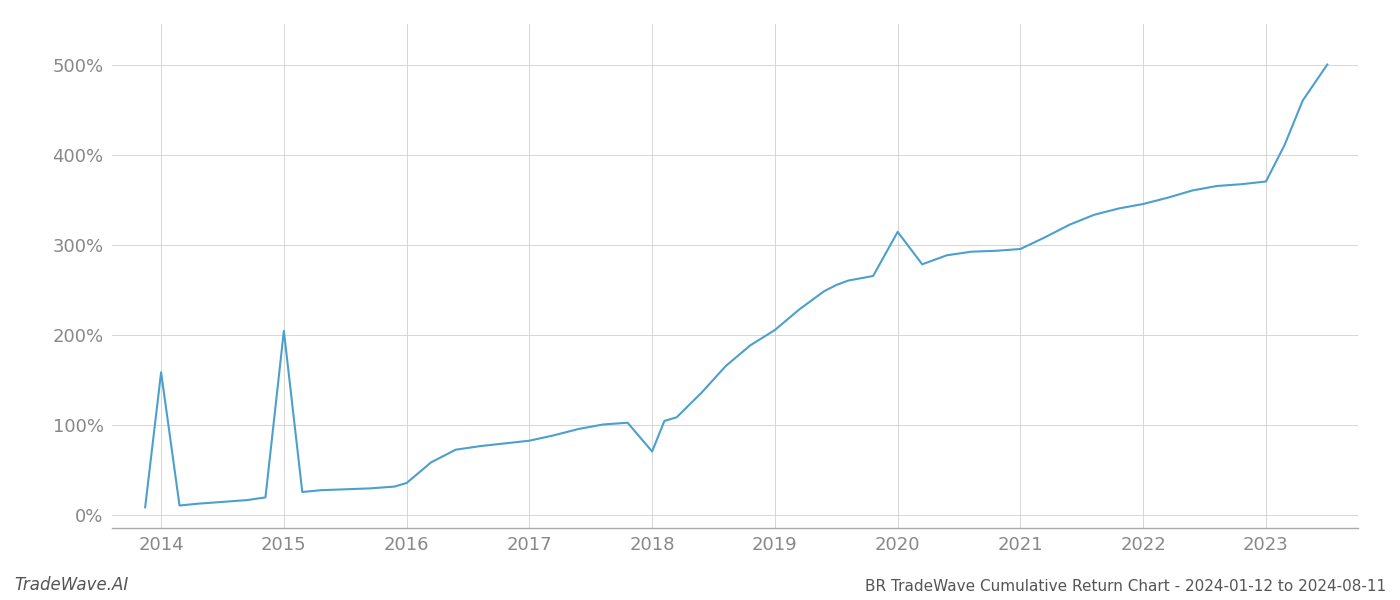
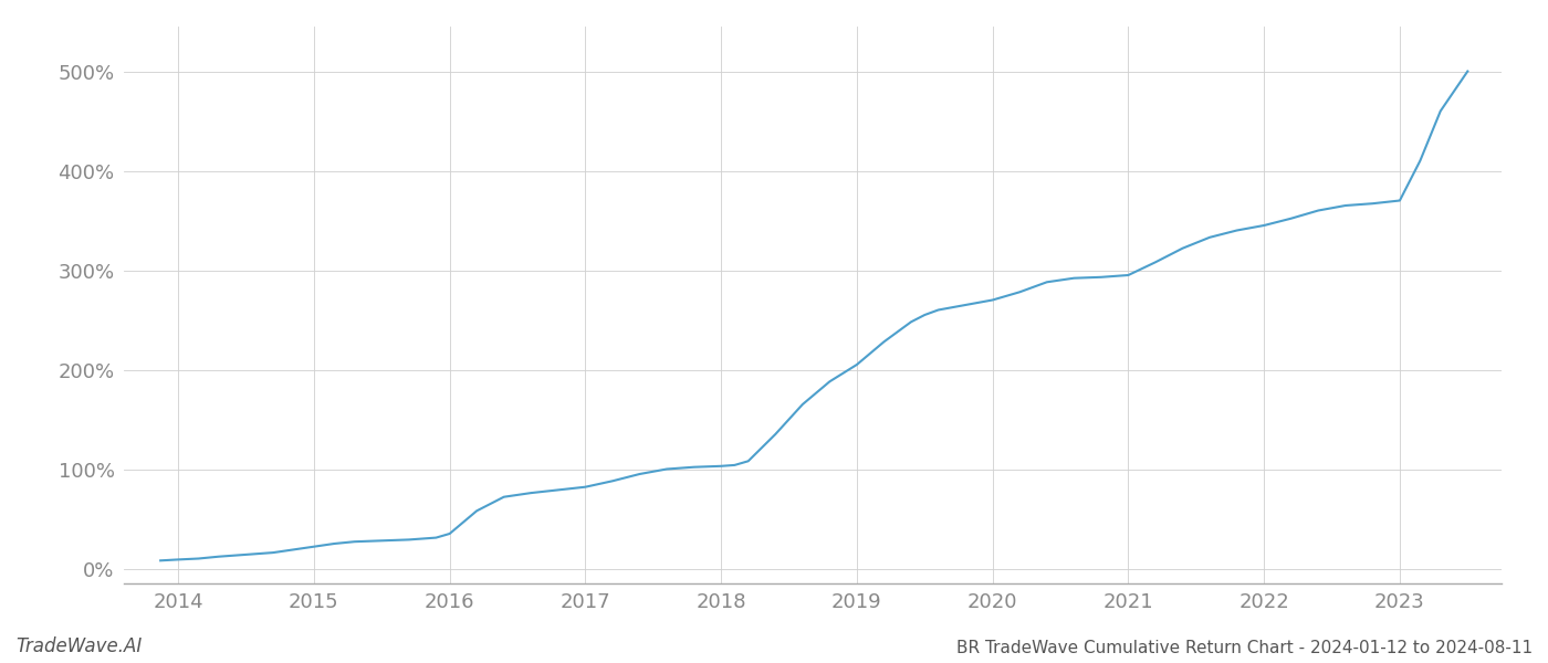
2014: 158% -> 9%
2015: 204% -> 22%
2018: 70% -> 103%
2020: 314% -> 270%
